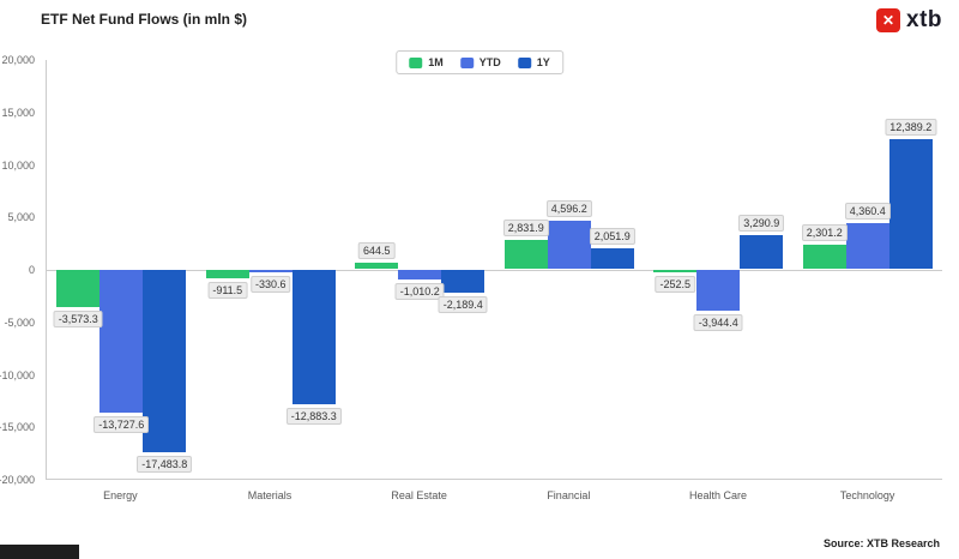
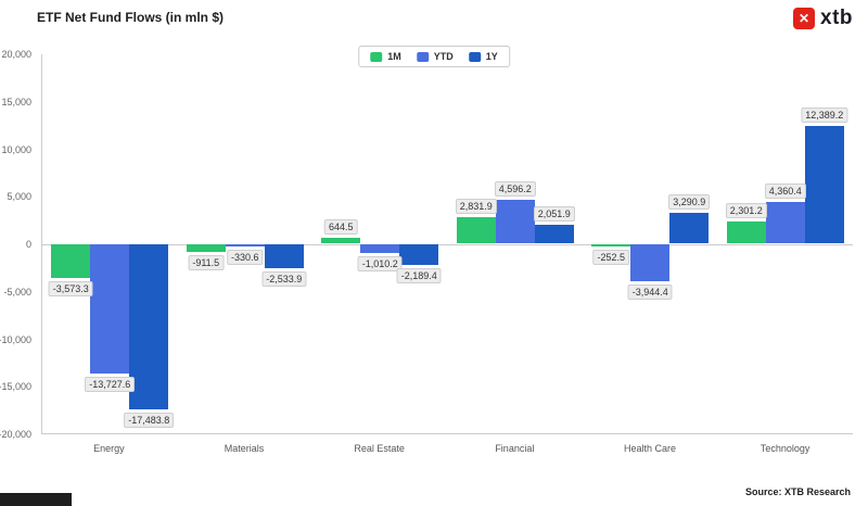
1Y/Materials: -12,883.3 -> -2,533.9
